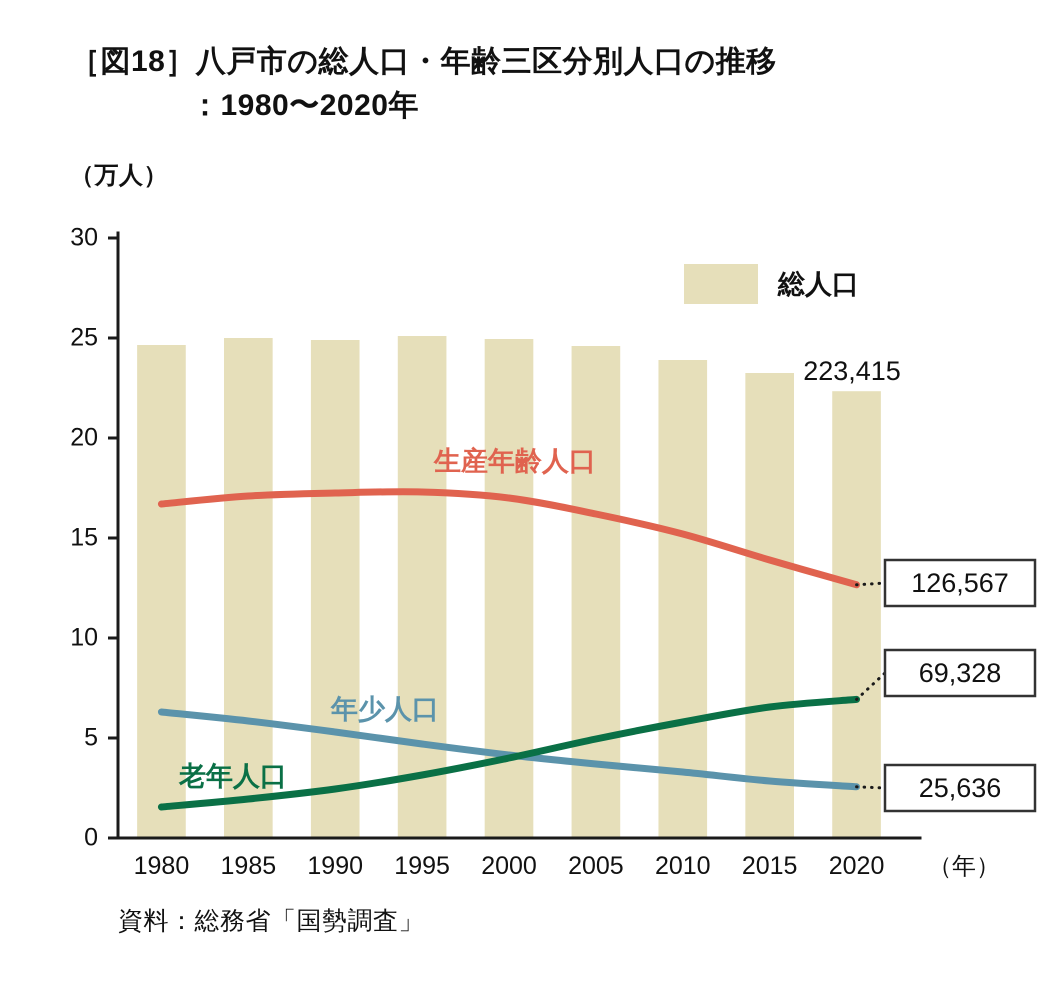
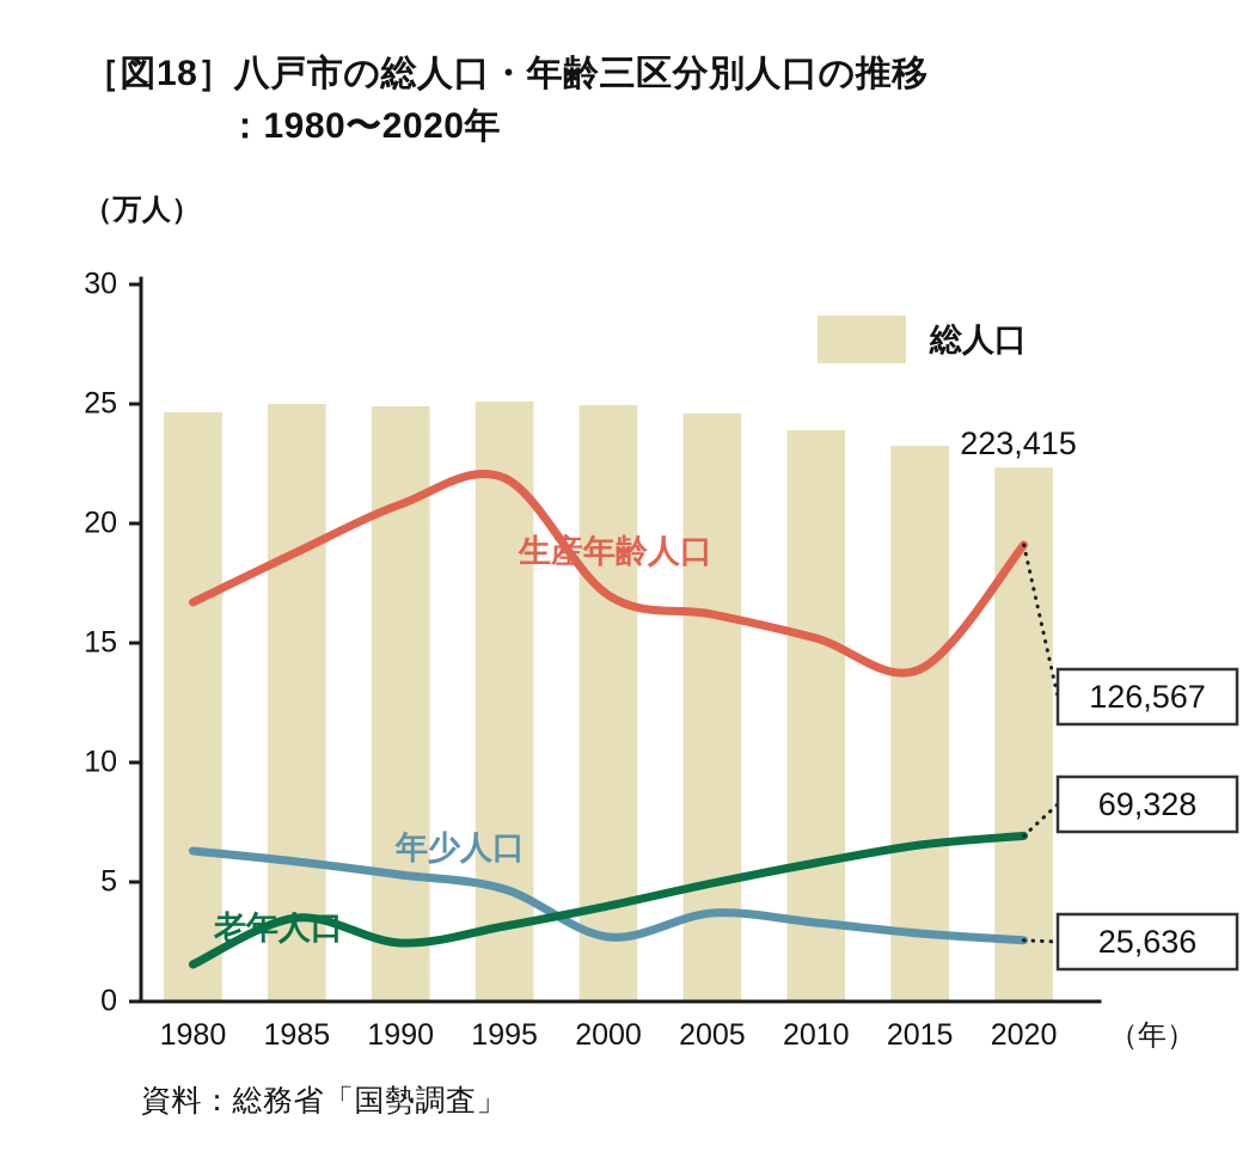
生産年齢人口/1985: 17.1 -> 18.8
老年人口/1985: 1.9 -> 3.5
生産年齢人口/1990: 17.2 -> 20.8
生産年齢人口/1995: 17.3 -> 21.9
年少人口/2000: 4.2 -> 2.7
生産年齢人口/2020: 12.7 -> 19.1
